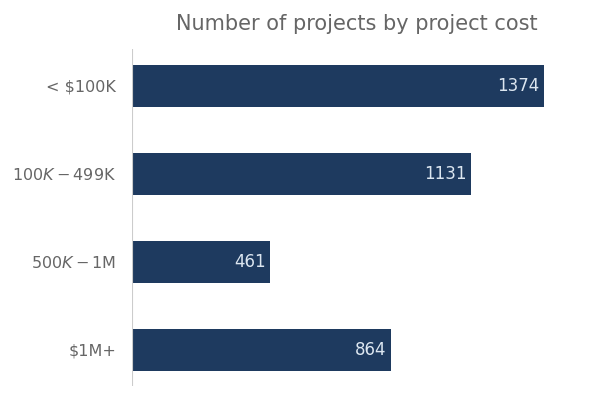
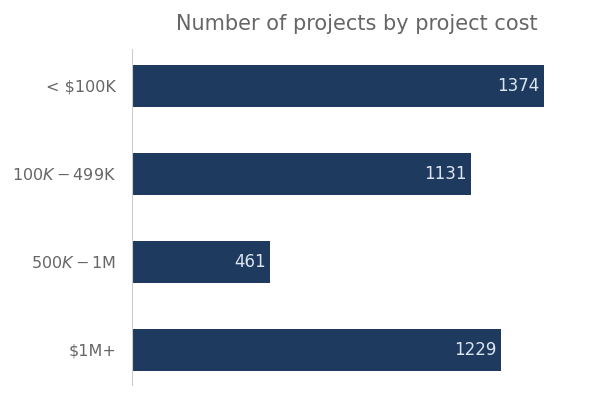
$1M+: 864 -> 1229
